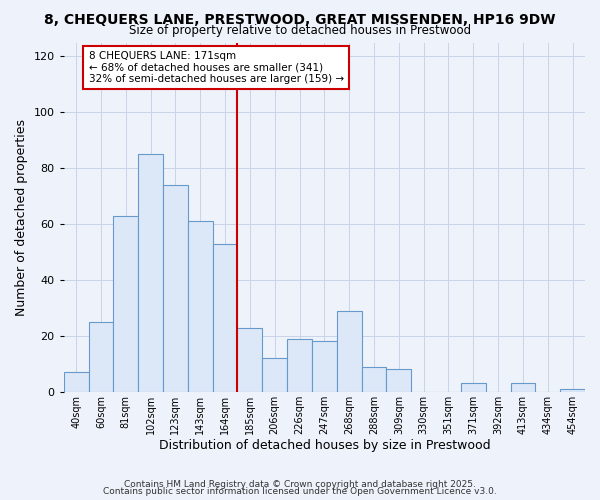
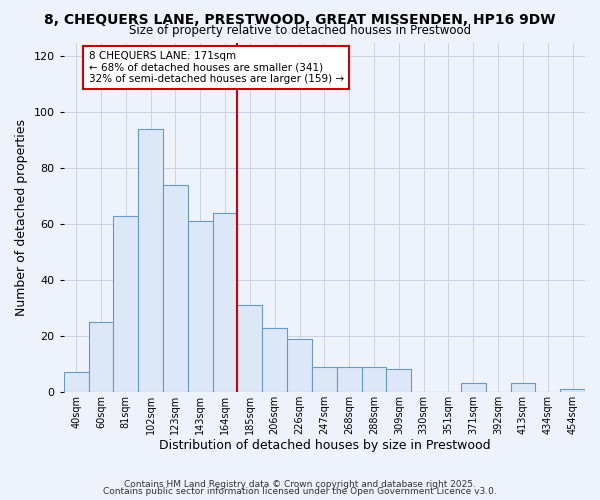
102sqm: 85 -> 94
164sqm: 53 -> 64
185sqm: 23 -> 31
206sqm: 12 -> 23
247sqm: 18 -> 9
268sqm: 29 -> 9
